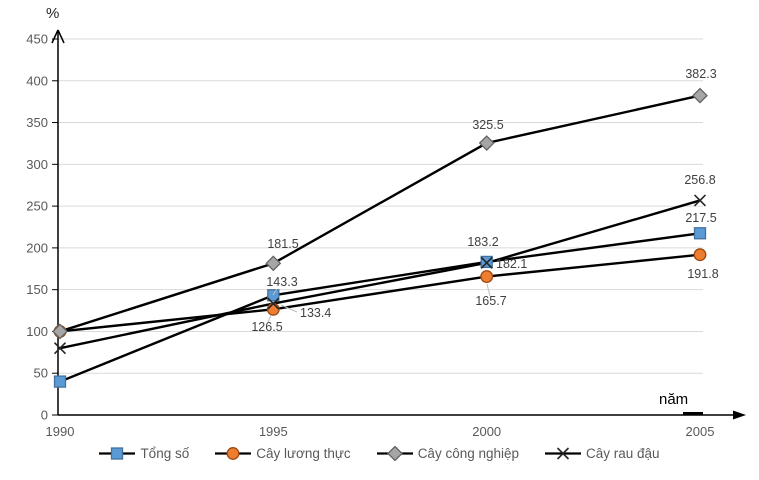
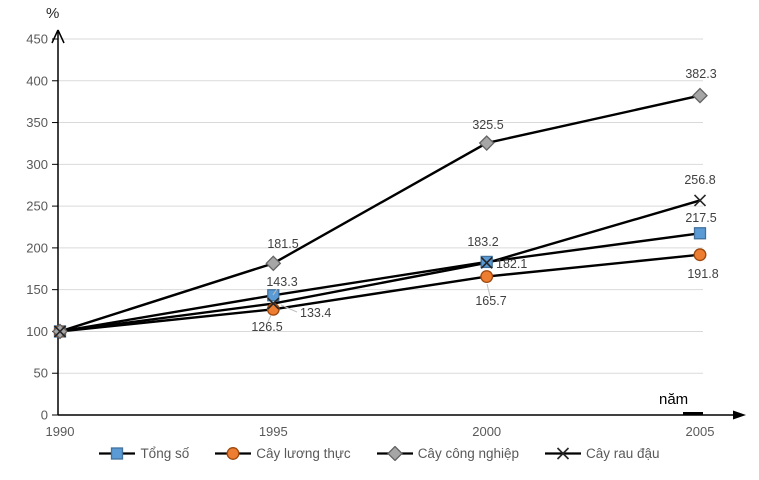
Tổng số/1990: 40 -> 100
Cây rau đậu/1990: 80 -> 100
